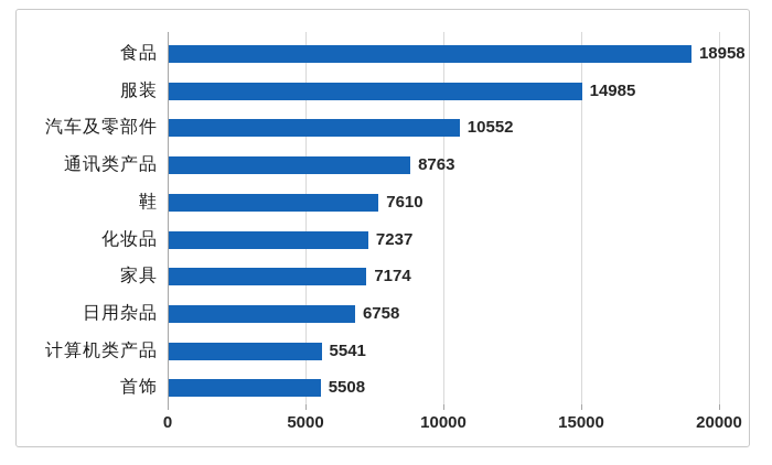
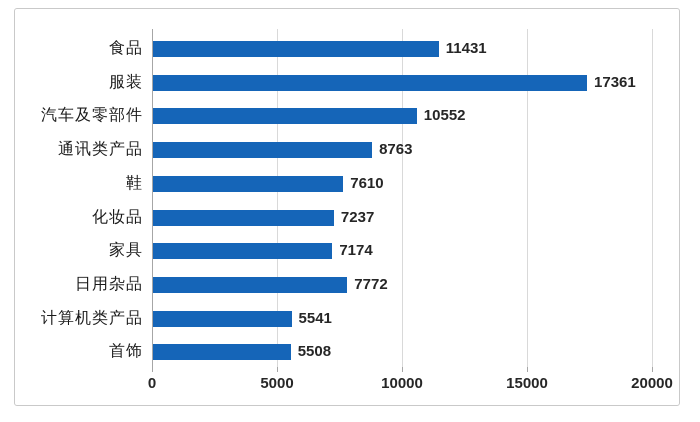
食品: 18958 -> 11431
服装: 14985 -> 17361
日用杂品: 6758 -> 7772
